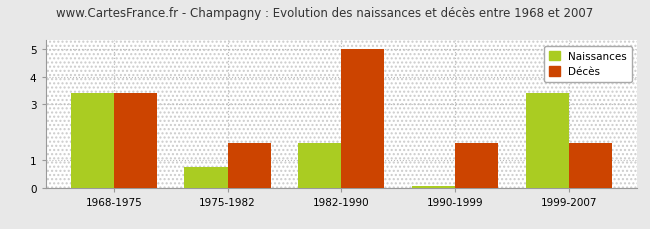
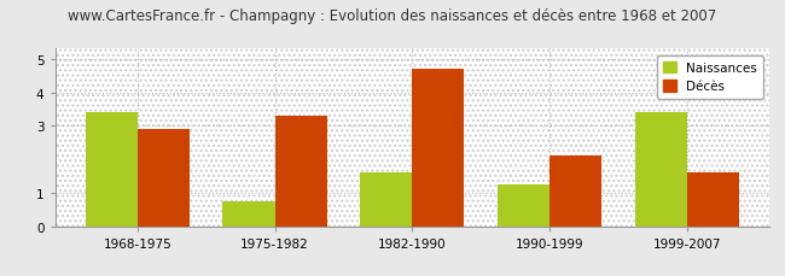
Décès/1968-1975: 3.4 -> 2.9
Décès/1975-1982: 1.6 -> 3.3
Décès/1982-1990: 5.0 -> 4.7
Naissances/1990-1999: 0.05 -> 1.25
Décès/1990-1999: 1.6 -> 2.1
